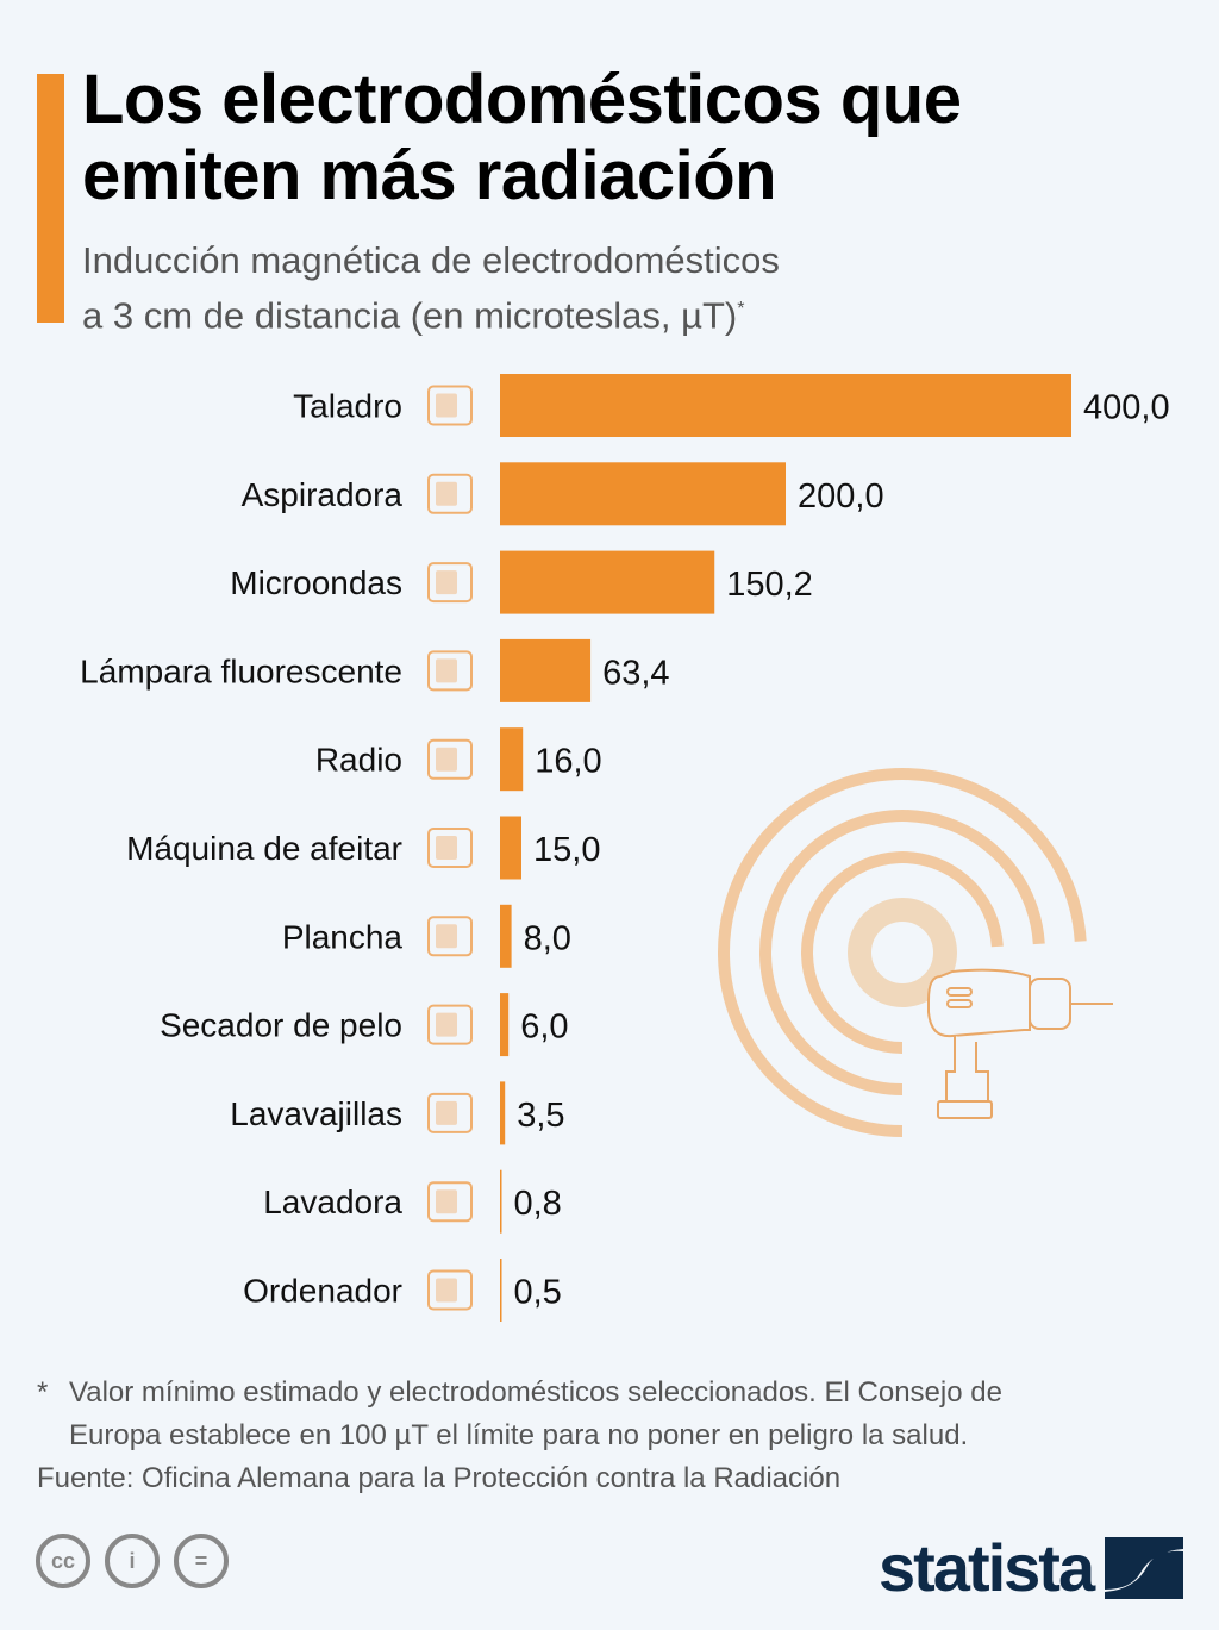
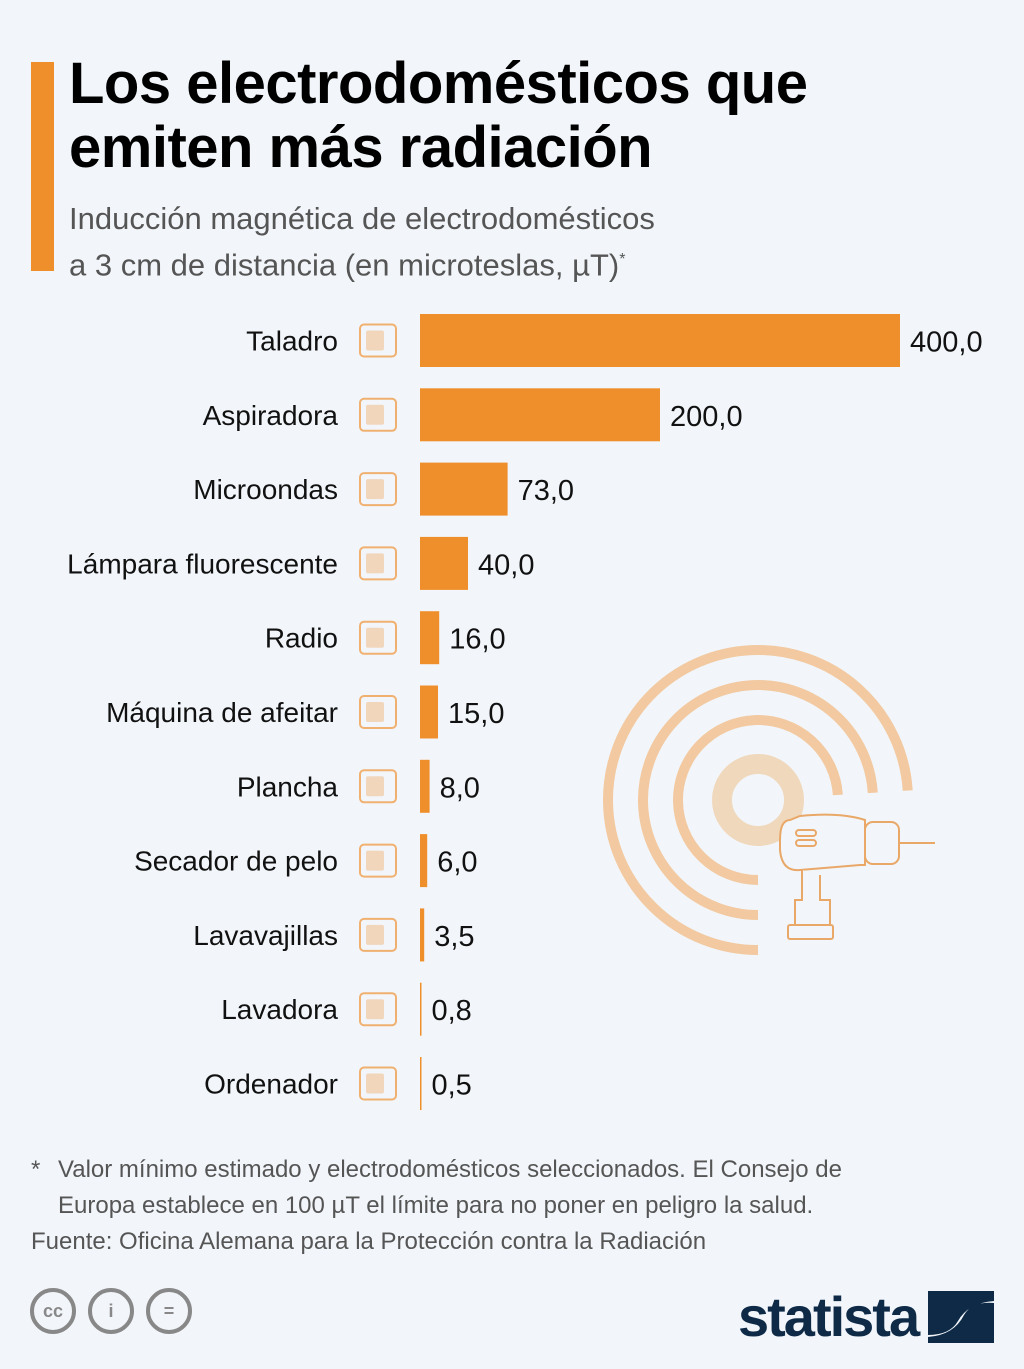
Microondas: 150,2 -> 73,0
Lámpara fluorescente: 63,4 -> 40,0
